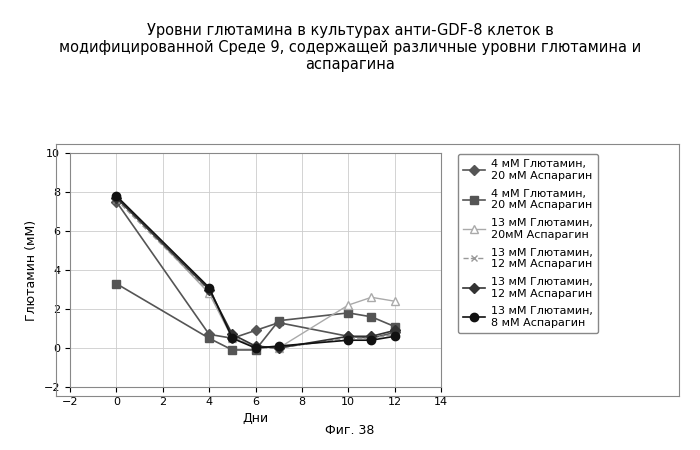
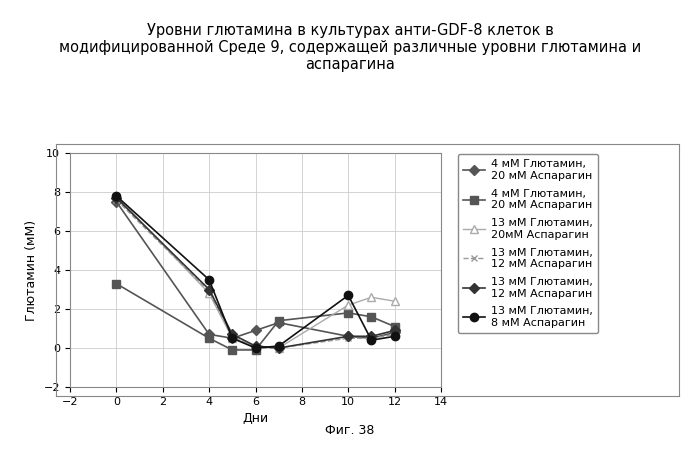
13 мМ Глютамин, 8 мМ Аспарагин/4: 3.1 -> 3.5
13 мМ Глютамин, 8 мМ Аспарагин/10: 0.4 -> 2.7
